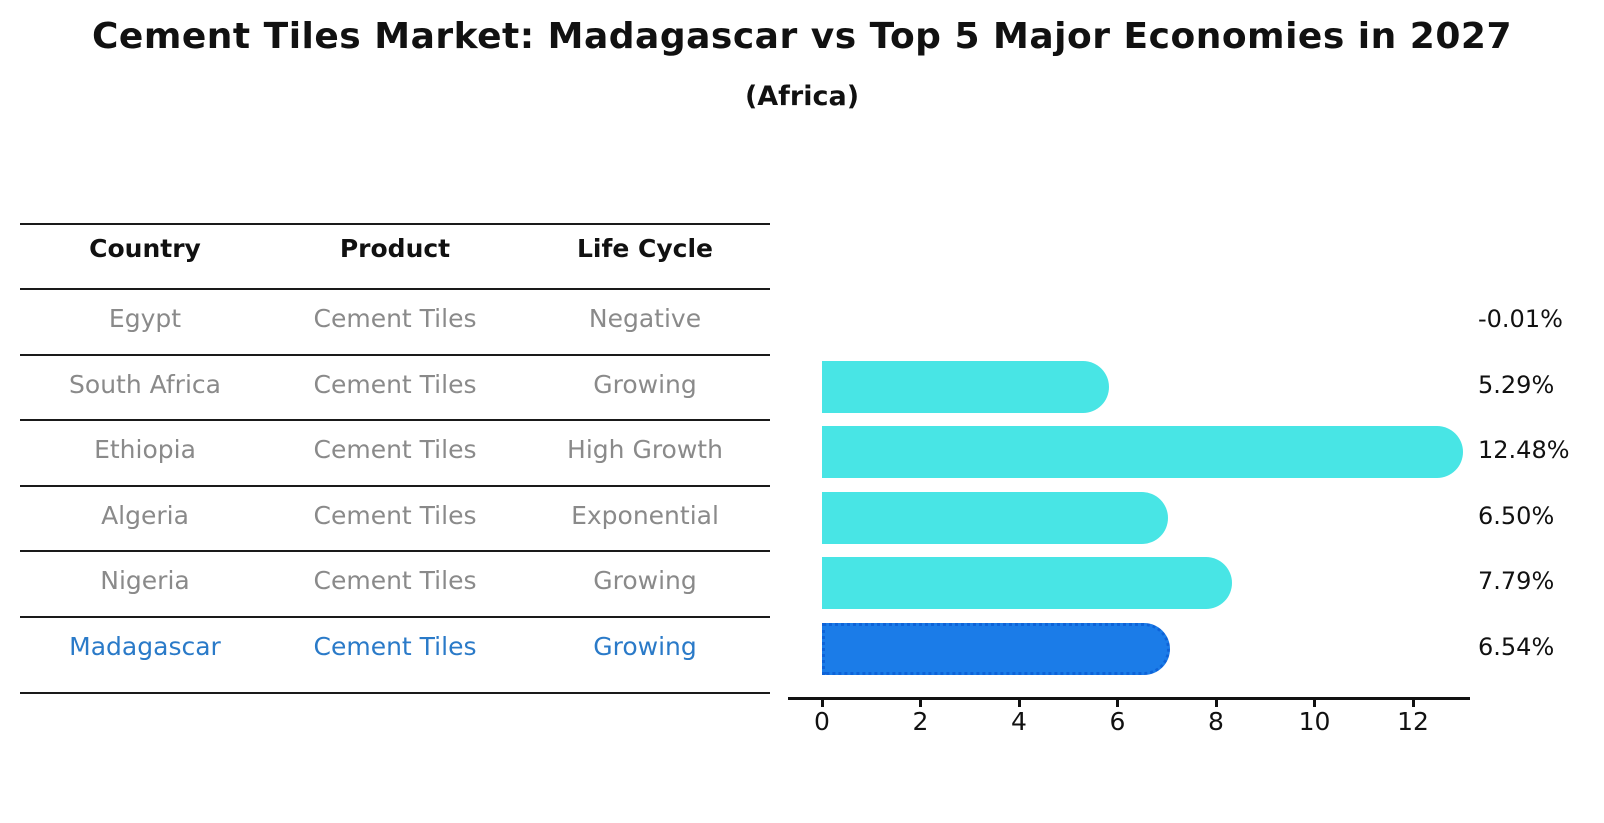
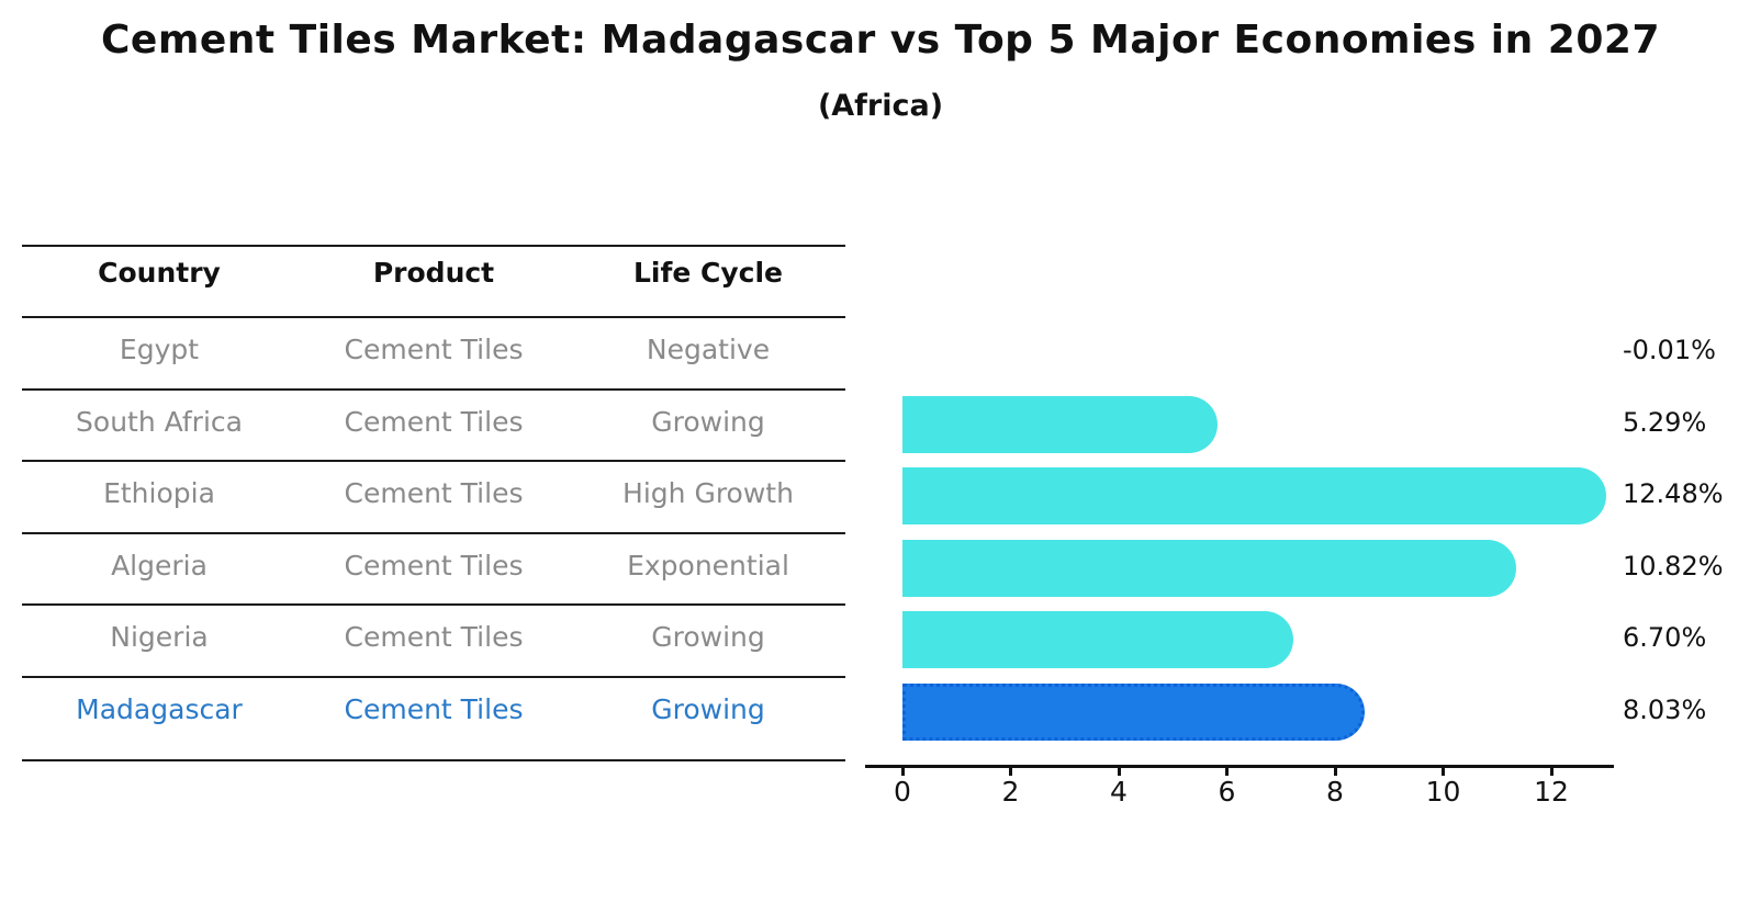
Algeria: 6.50% -> 10.82%
Nigeria: 7.79% -> 6.70%
Madagascar: 6.54% -> 8.03%
